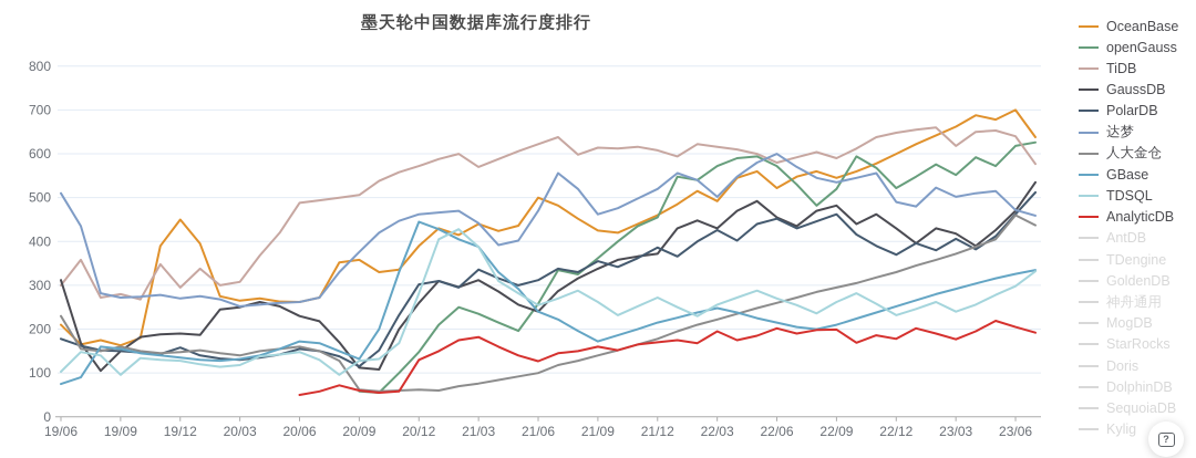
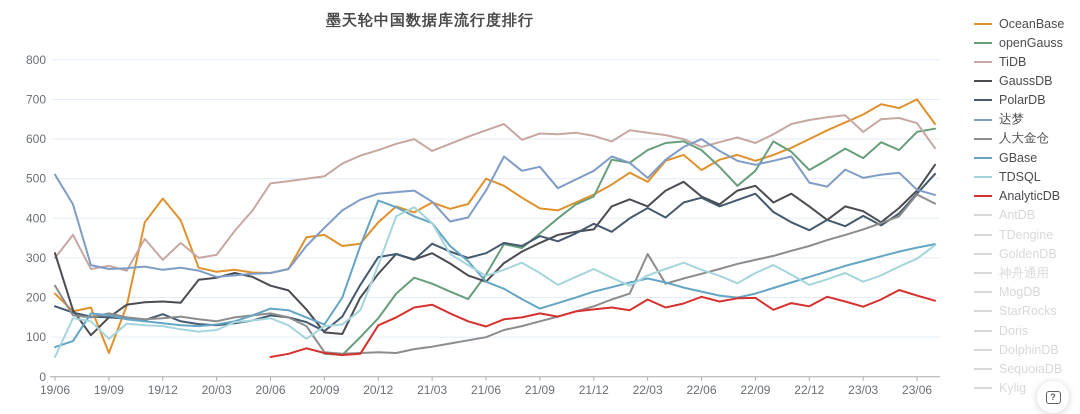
TDSQL/19/06: 100 -> 50
OceanBase/19/09: 160 -> 60
达梦/21/09: 460 -> 530
人大金仓/22/03: 220 -> 310
